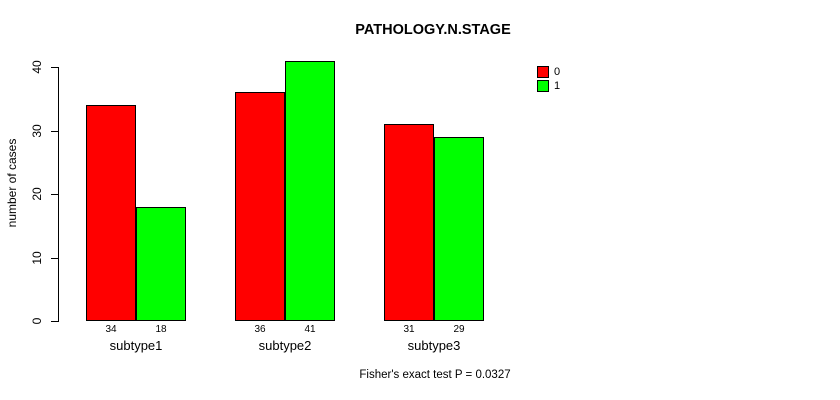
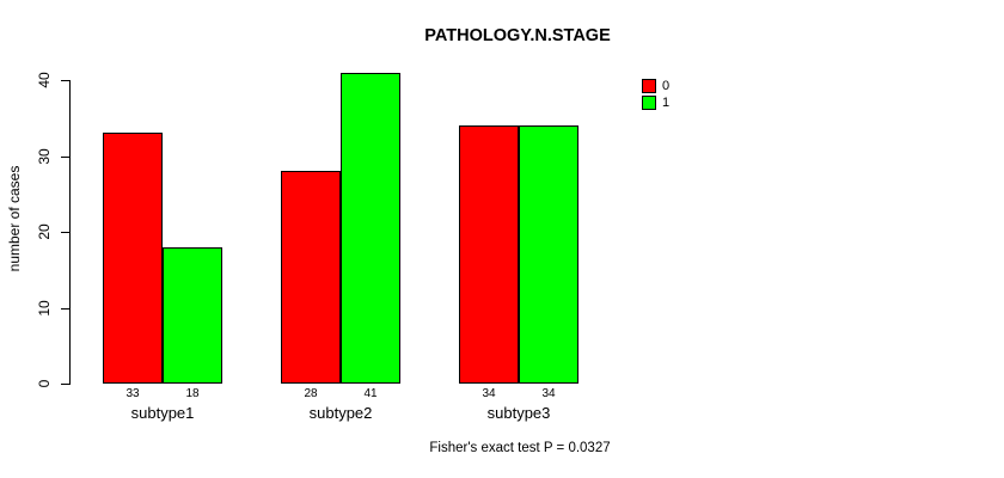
0/subtype1: 34 -> 33
0/subtype2: 36 -> 28
0/subtype3: 31 -> 34
1/subtype3: 29 -> 34
